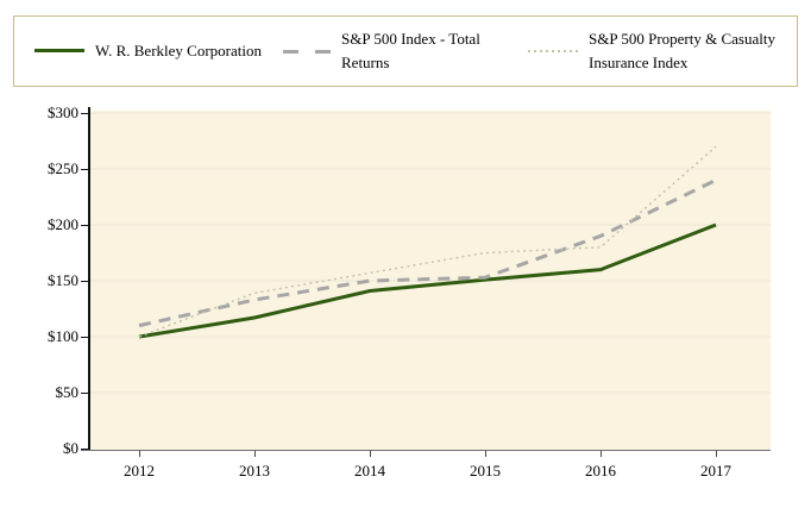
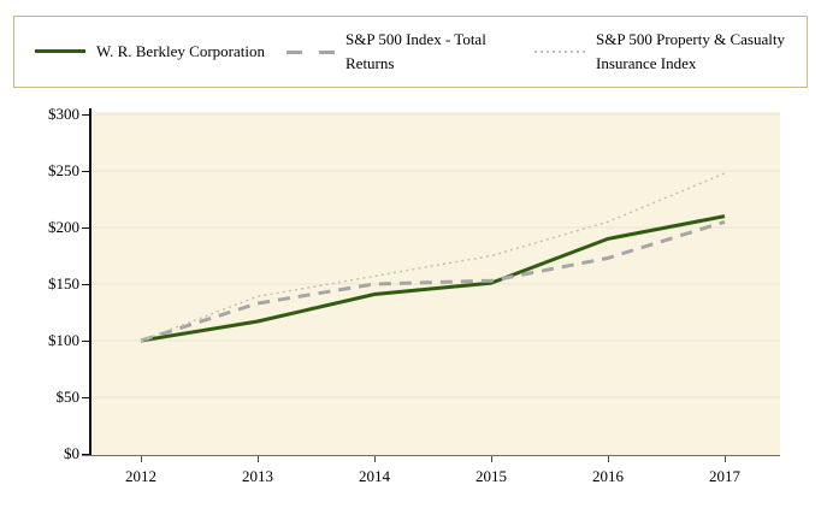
S&P 500 Index - Total Returns/2012: $110 -> $100
W. R. Berkley Corporation/2016: $160 -> $190
S&P 500 Index - Total Returns/2016: $190 -> $170
S&P 500 Property & Casualty Insurance Index/2016: $180 -> $200
W. R. Berkley Corporation/2017: $200 -> $210
S&P 500 Index - Total Returns/2017: $240 -> $200
S&P 500 Property & Casualty Insurance Index/2017: $270 -> $250
